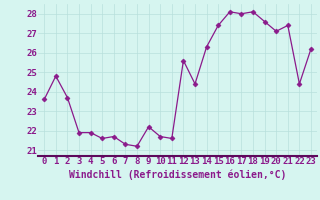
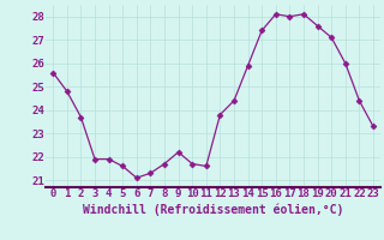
0: 23.6 -> 25.6
6: 21.7 -> 21.1
8: 21.2 -> 21.7
12: 25.6 -> 23.8
14: 26.3 -> 25.9
21: 27.4 -> 26.0
23: 26.2 -> 23.3
